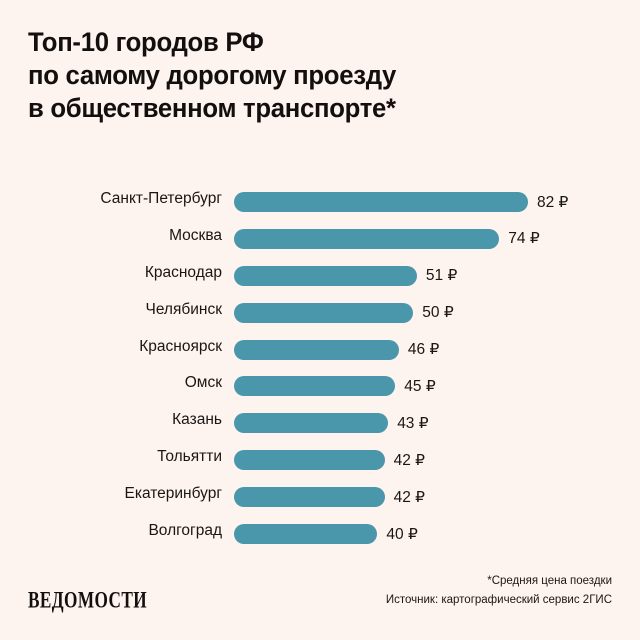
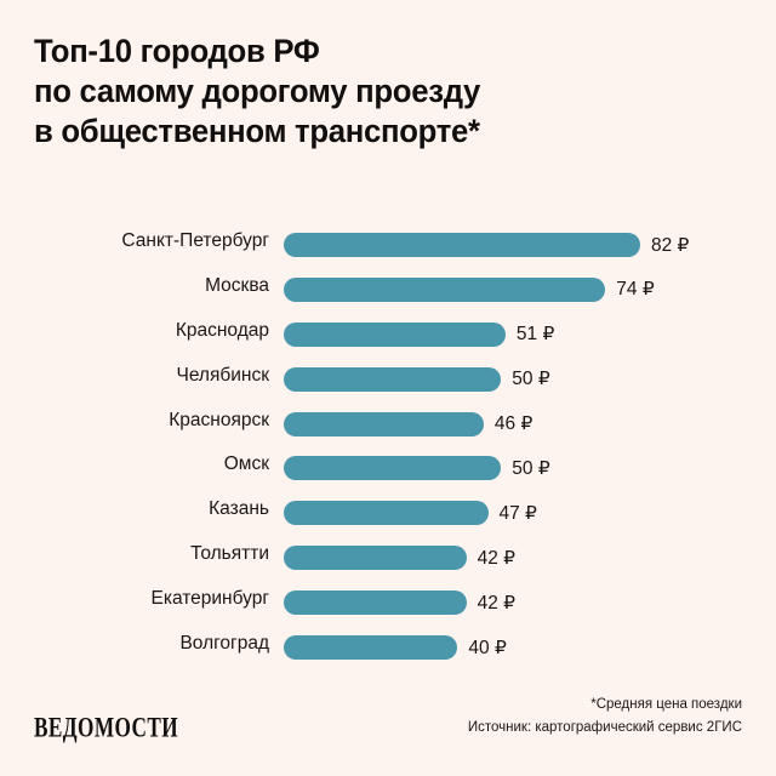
Омск: 45 -> 50
Казань: 43 -> 47
